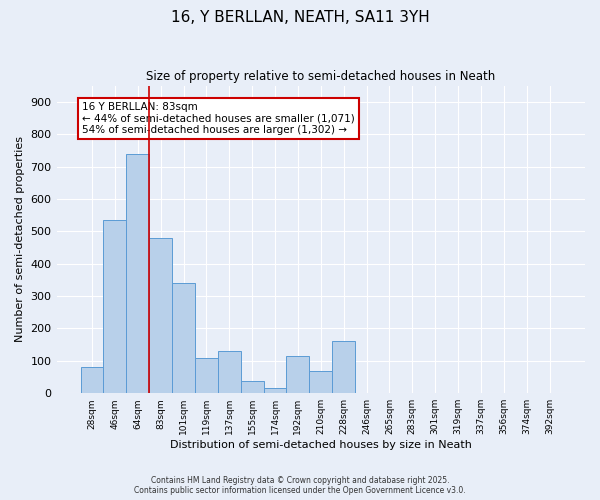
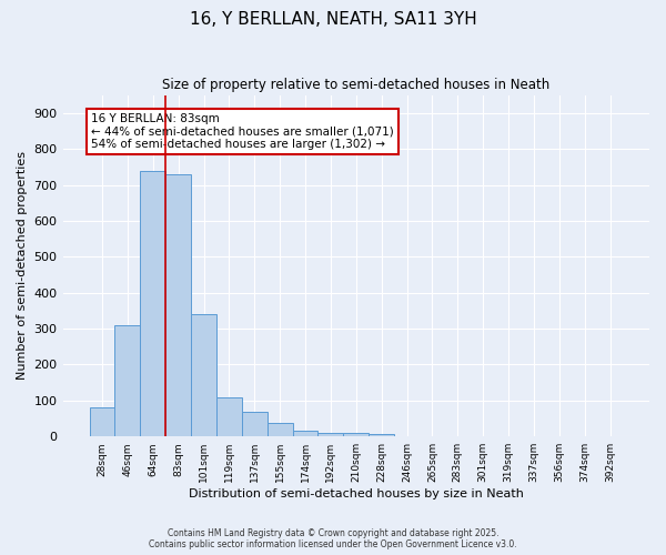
46sqm: 535 -> 308
83sqm: 480 -> 730
137sqm: 130 -> 68
192sqm: 115 -> 11
210sqm: 70 -> 9
228sqm: 160 -> 8
